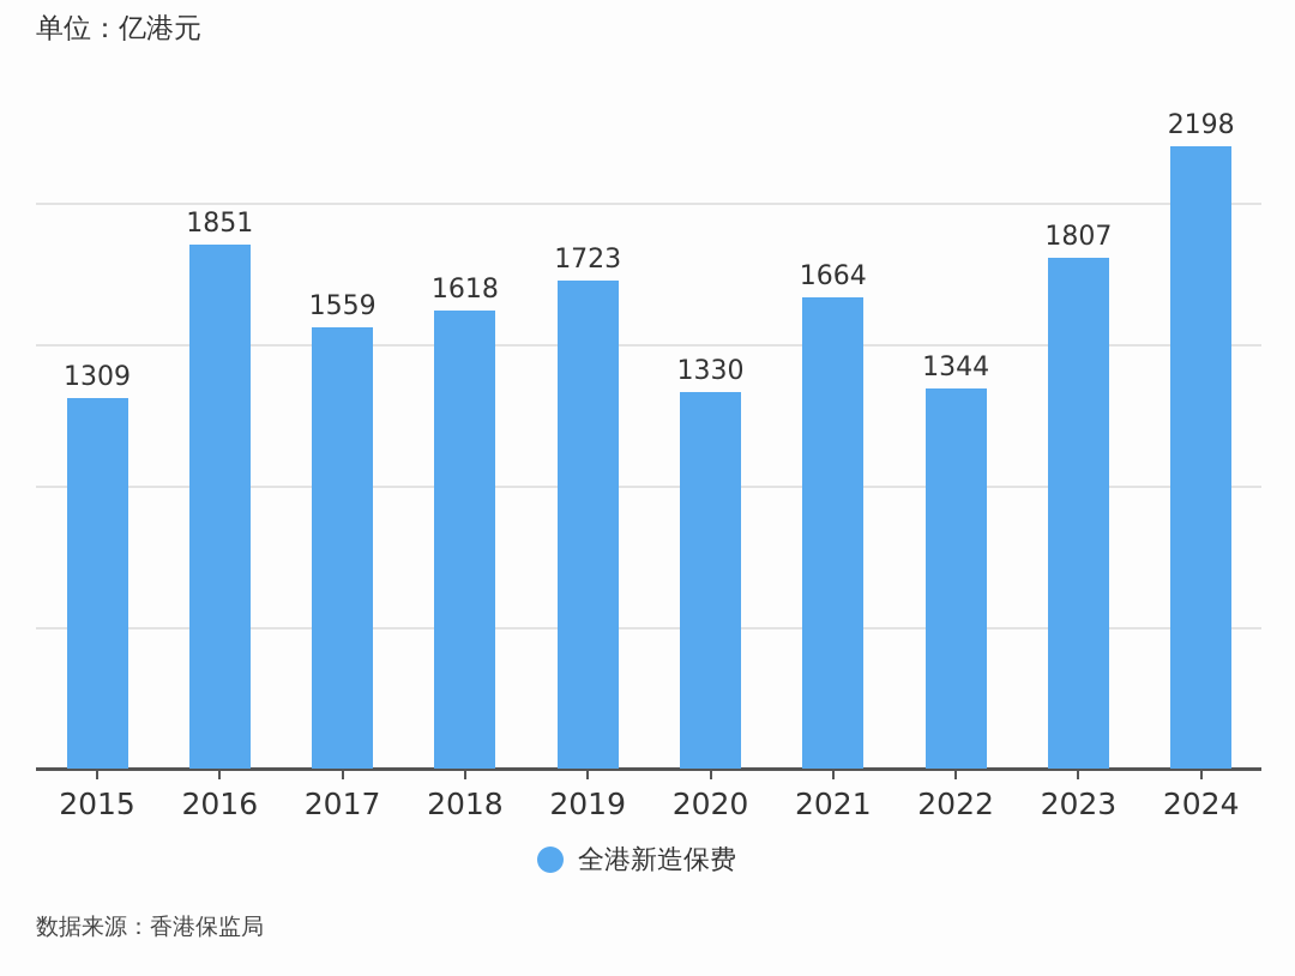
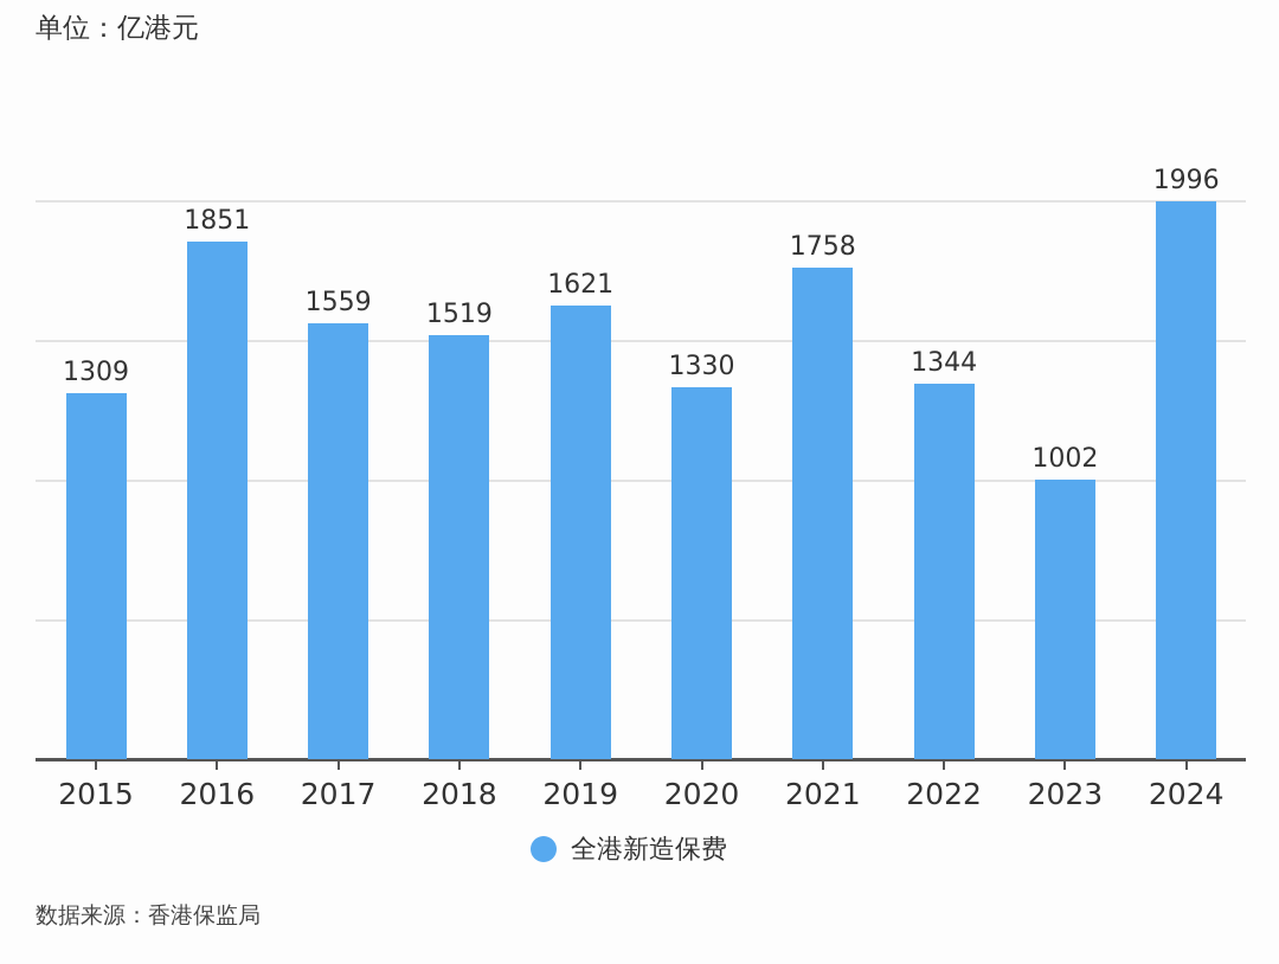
2018: 1618 -> 1519
2019: 1723 -> 1621
2021: 1664 -> 1758
2023: 1807 -> 1002
2024: 2198 -> 1996
